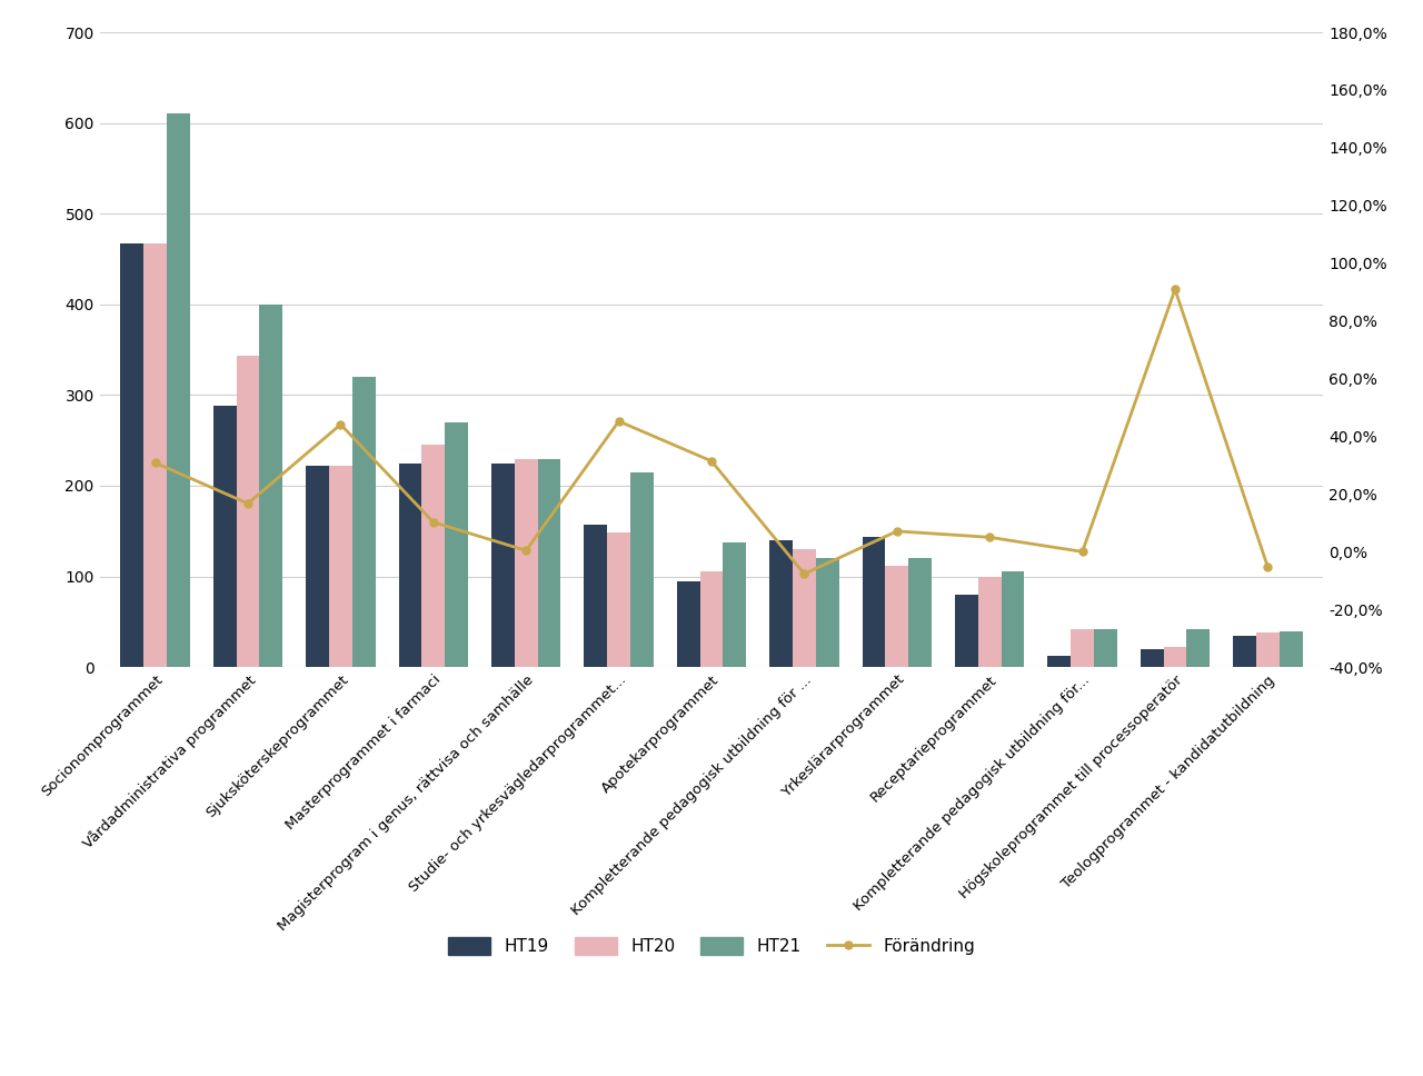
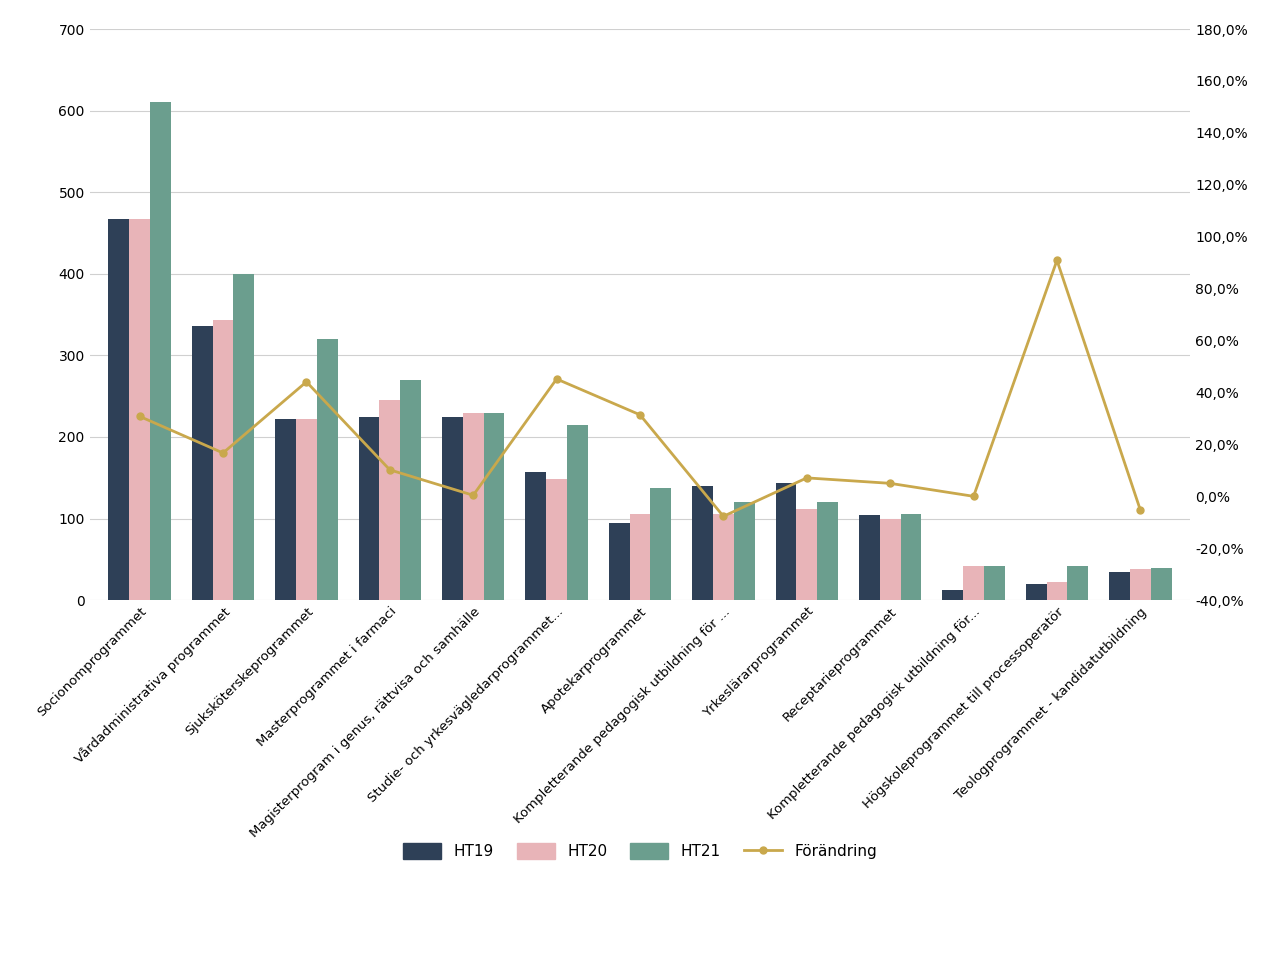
HT19/Vårdadministrativa programmet: 288 -> 336
HT20/Kompletterande pedagogisk utbildning för ...: 130 -> 106
HT19/Receptarieprogrammet: 80 -> 104
